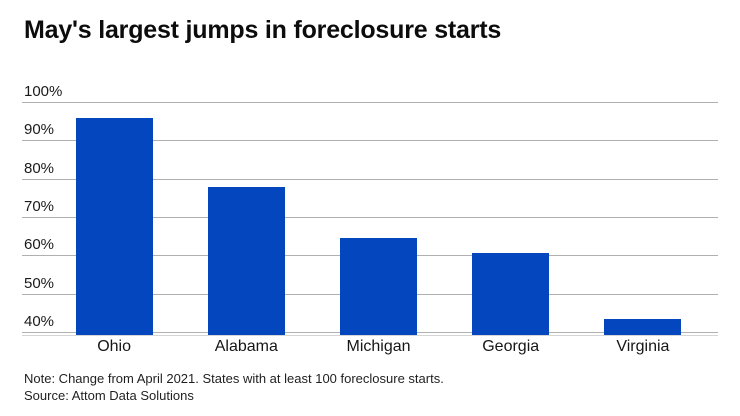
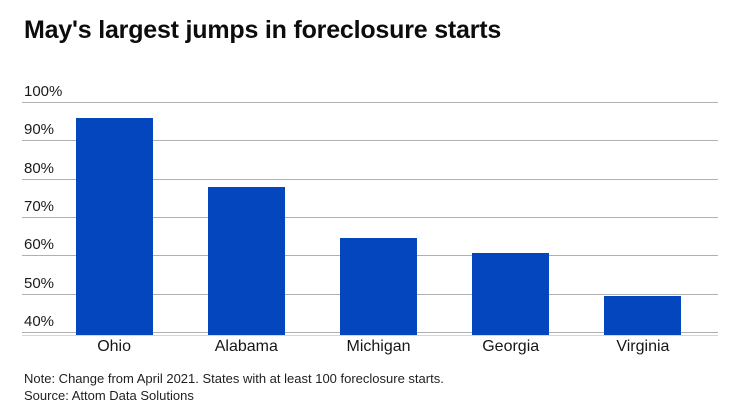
Virginia: 44% -> 50%
